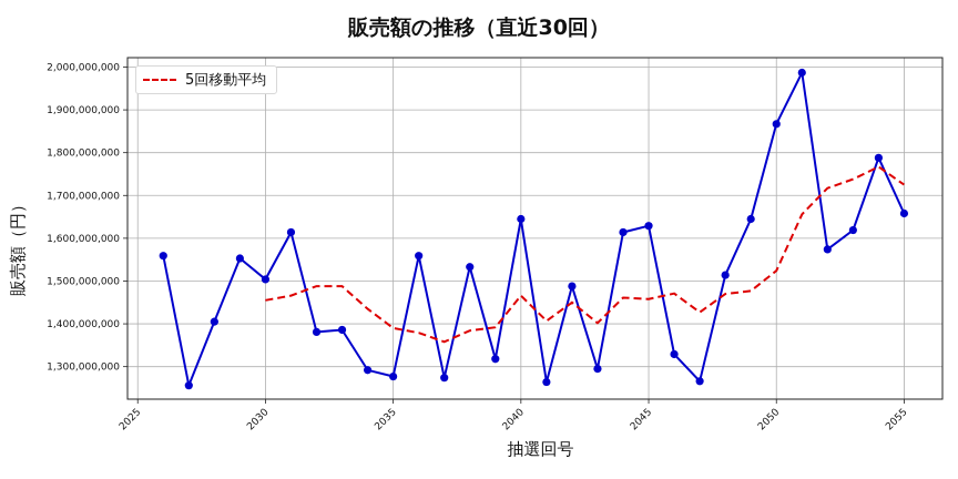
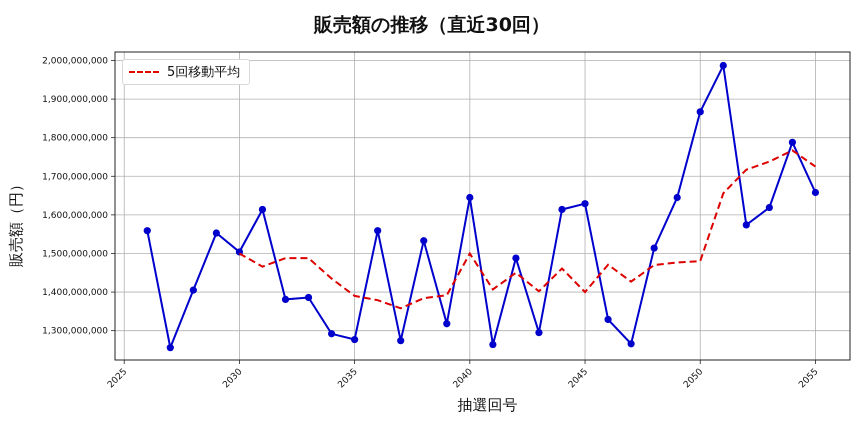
5回移動平均/2030: 1460000000 -> 1500000000
5回移動平均/2040: 1470000000 -> 1500000000
5回移動平均/2045: 1460000000 -> 1400000000
5回移動平均/2050: 1520000000 -> 1480000000
